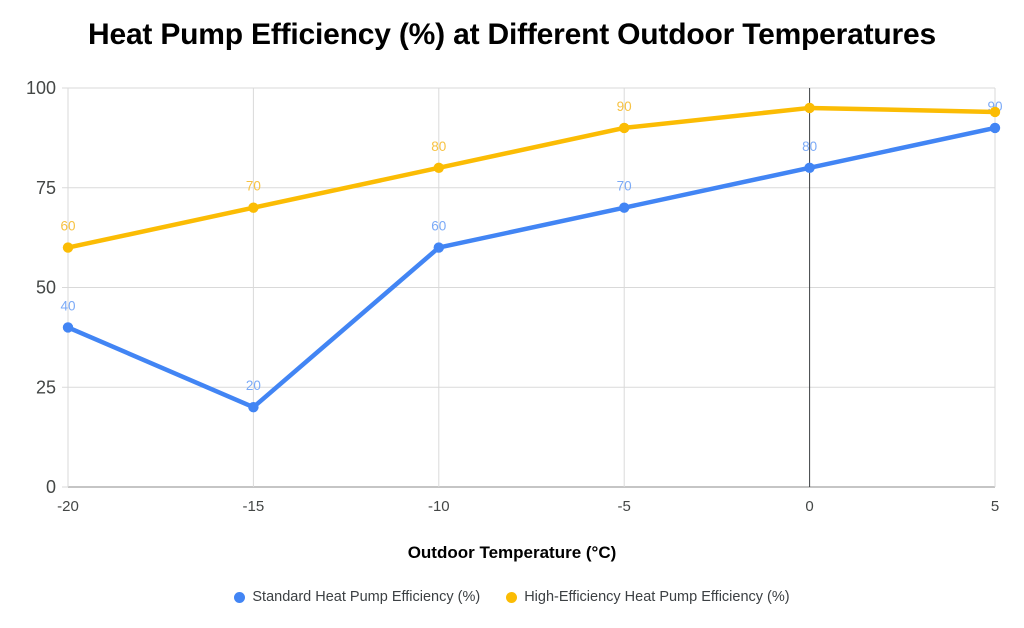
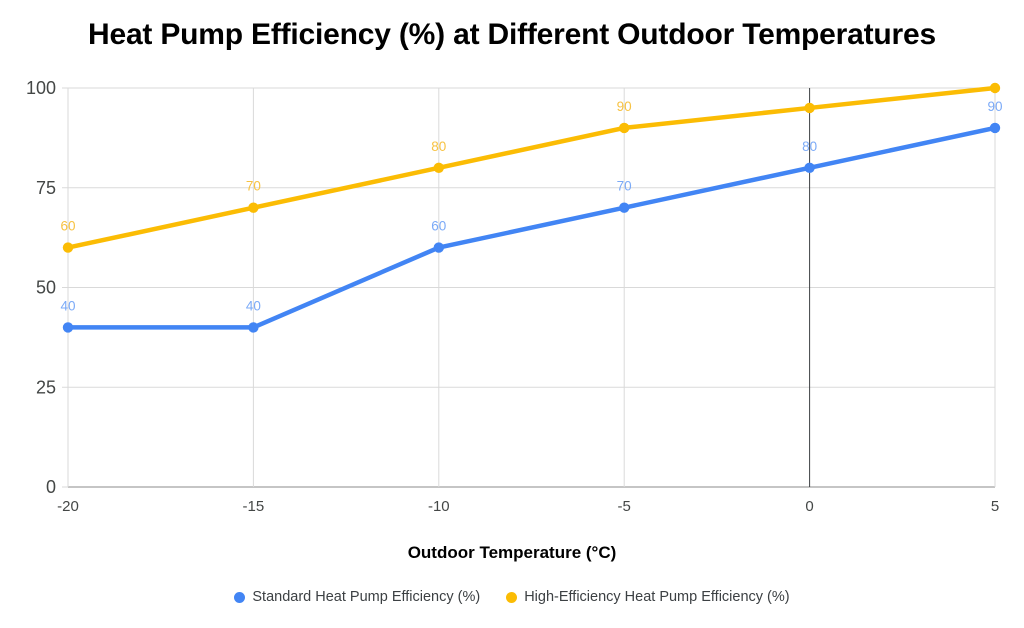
Standard Heat Pump Efficiency (%)/-15: 20 -> 40
High-Efficiency Heat Pump Efficiency (%)/5: 94 -> 100
